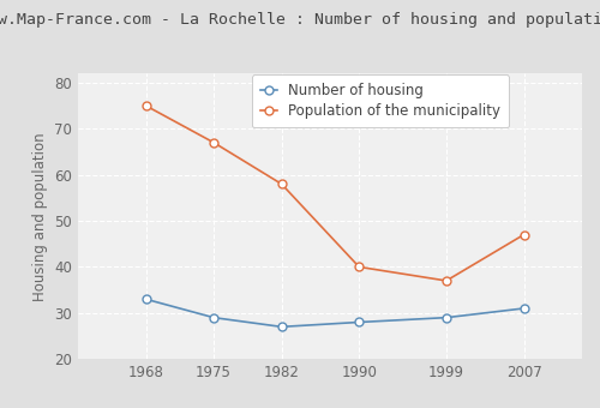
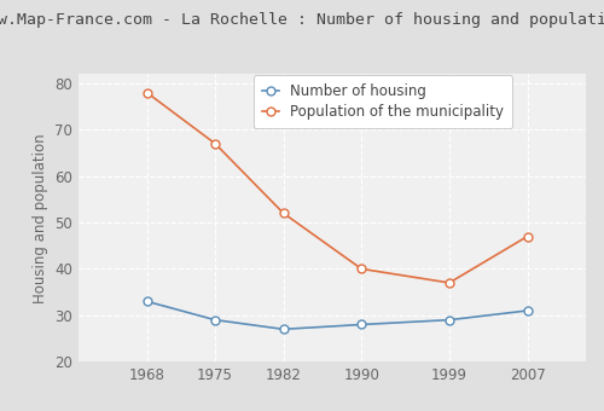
Population of the municipality/1968: 75 -> 78
Population of the municipality/1982: 58 -> 52
